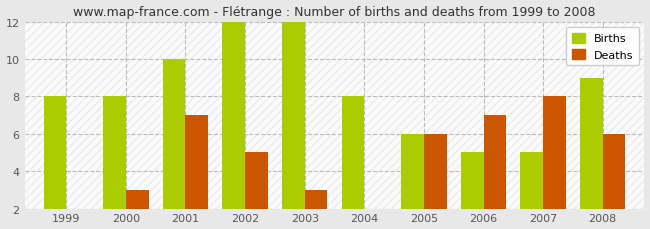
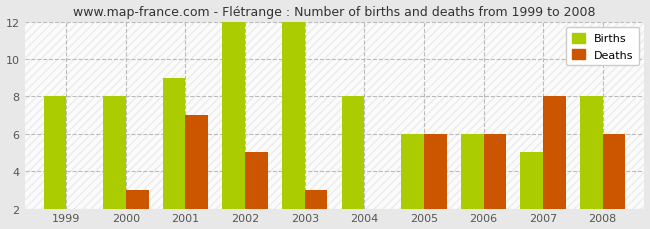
Births/2001: 10 -> 9
Births/2006: 5 -> 6
Deaths/2006: 7 -> 6
Births/2008: 9 -> 8
